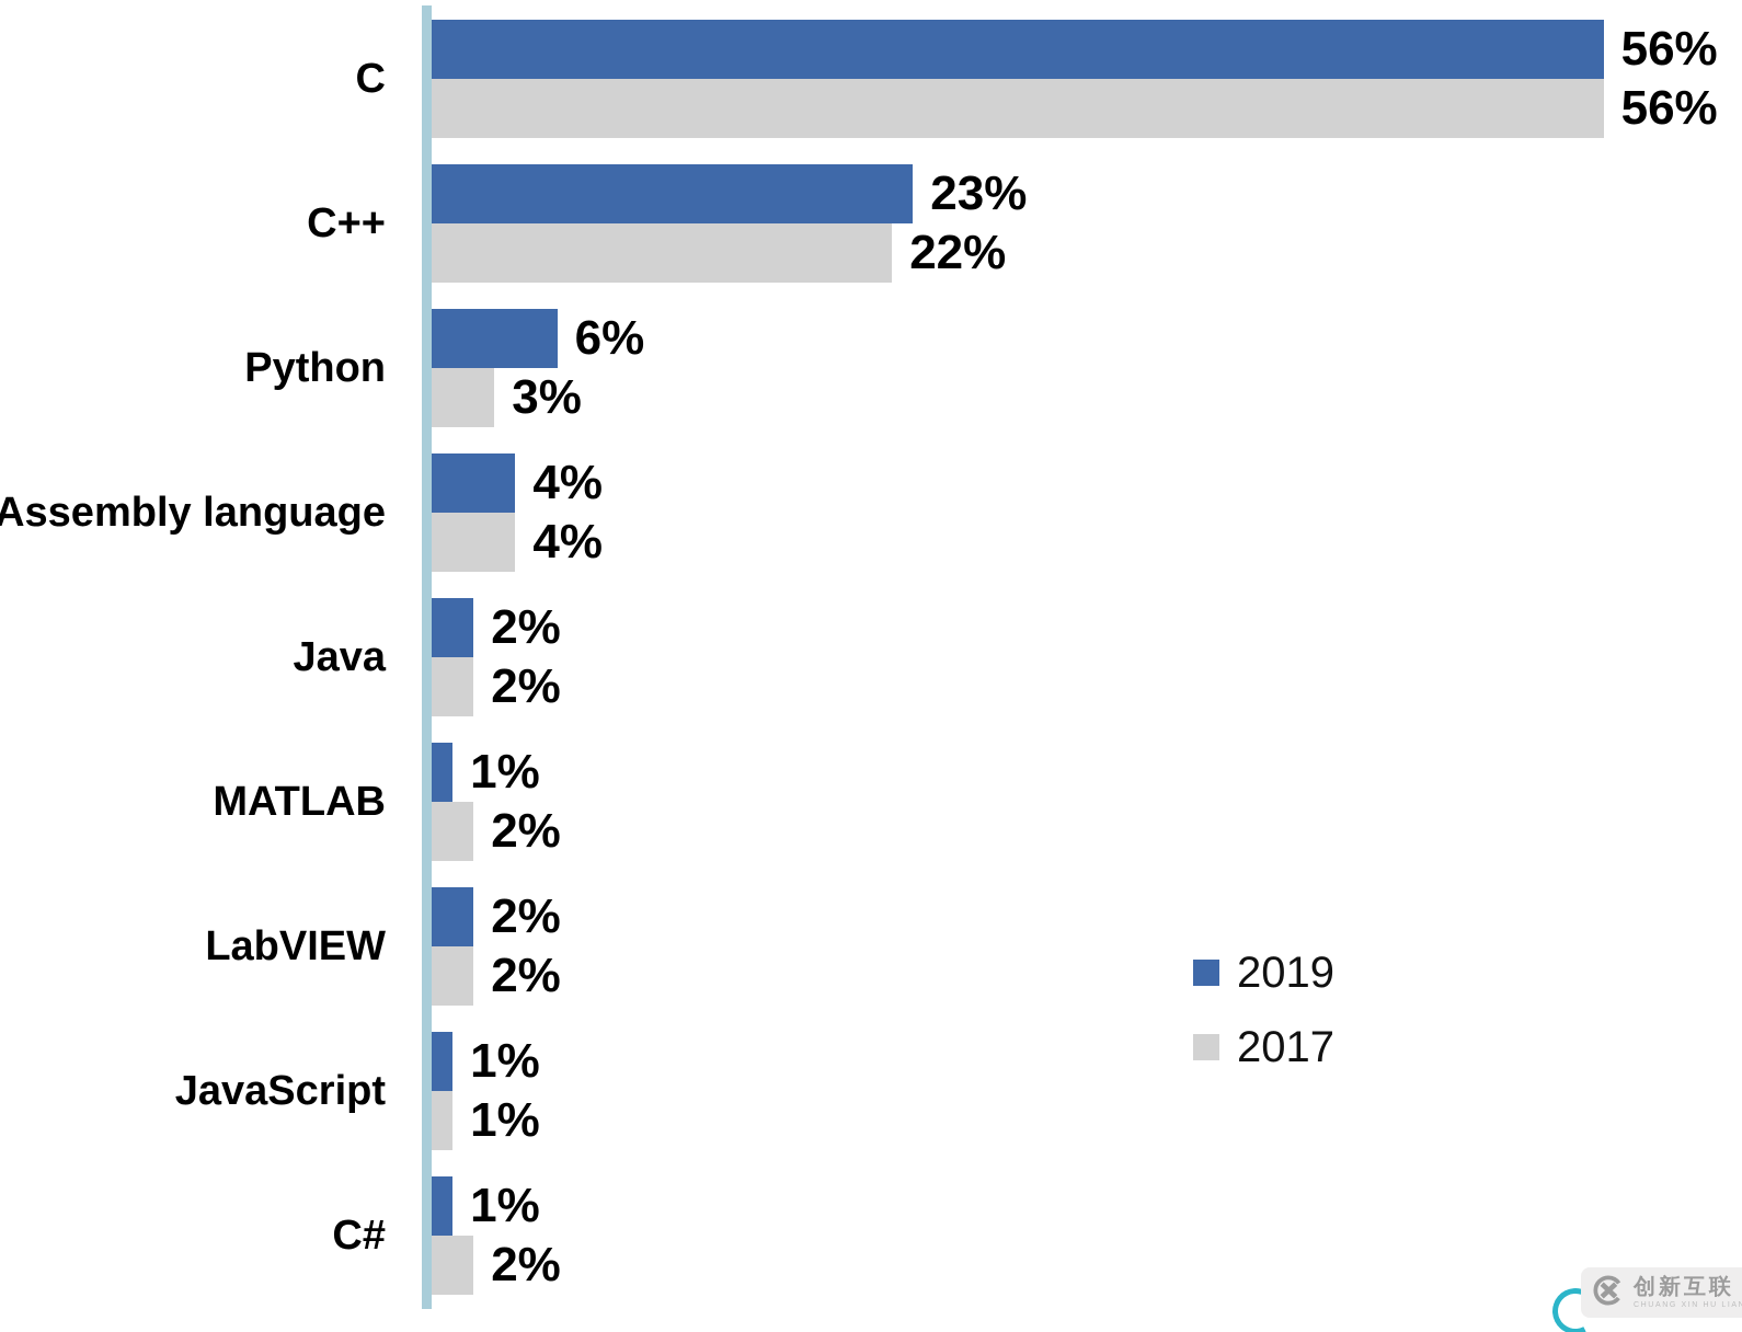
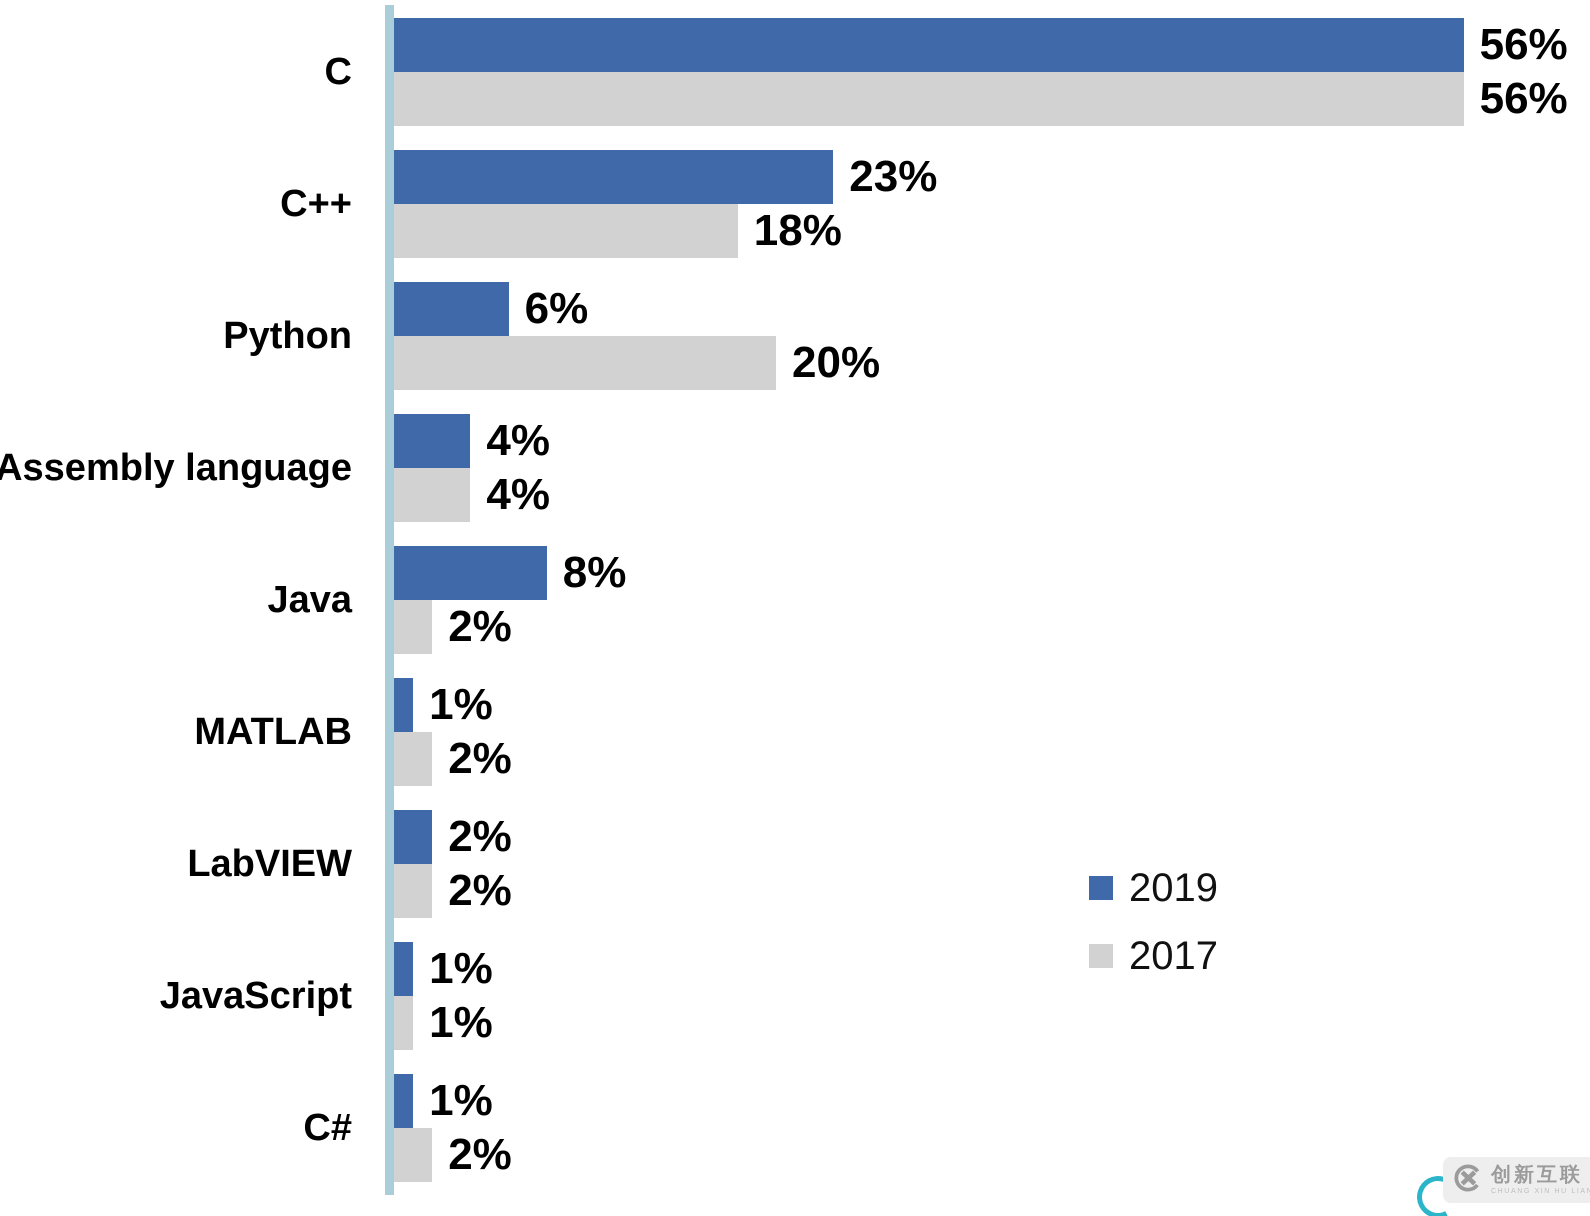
2017/C++: 22% -> 18%
2017/Python: 3% -> 20%
2019/Java: 2% -> 8%
